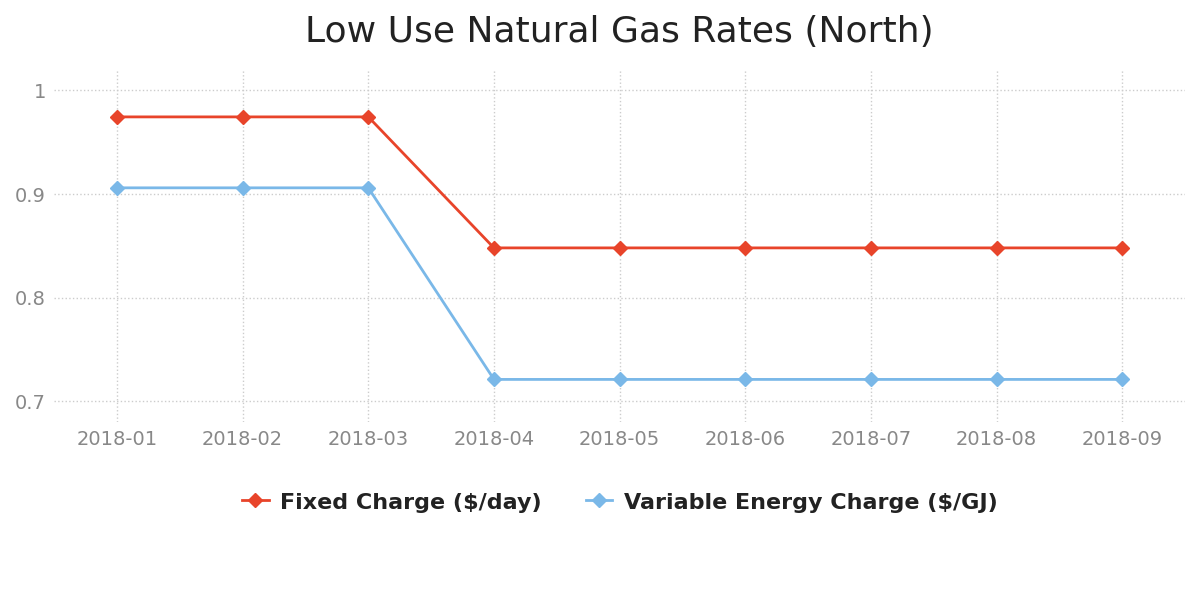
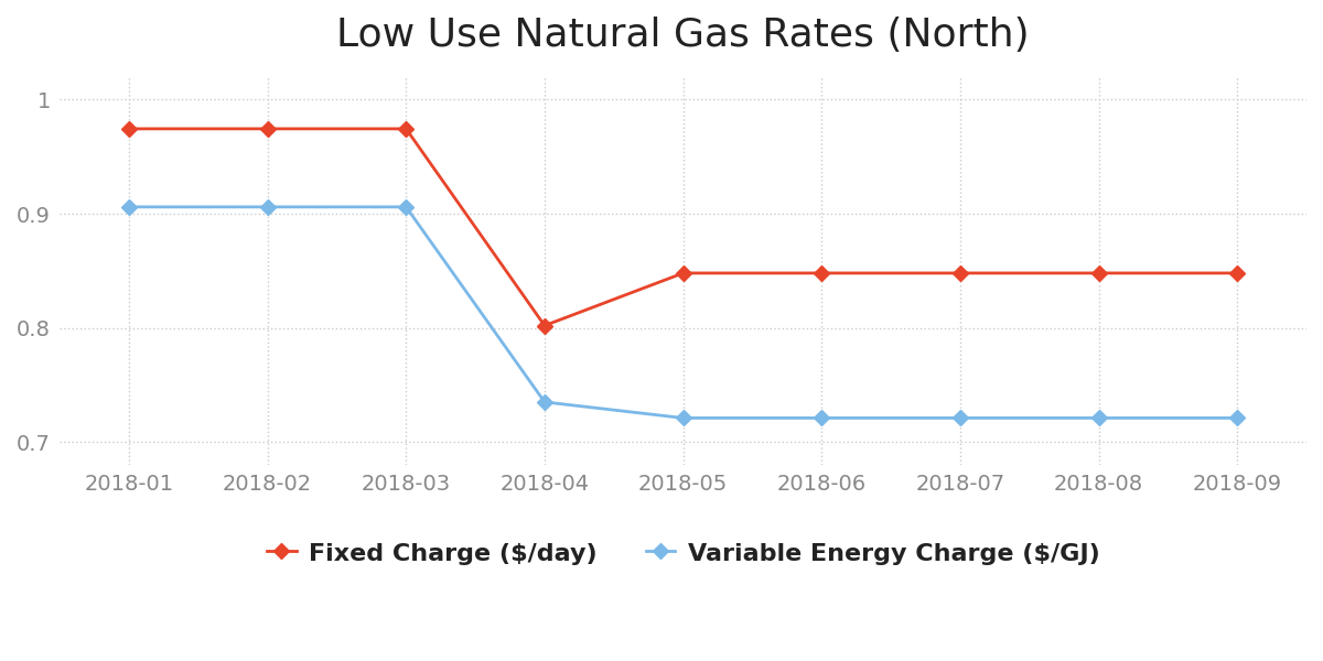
Fixed Charge ($/day)/2018-04: 0.848 -> 0.802
Variable Energy Charge ($/GJ)/2018-04: 0.721 -> 0.735
